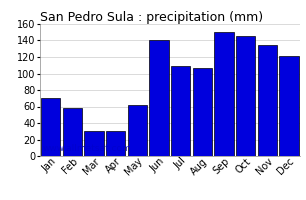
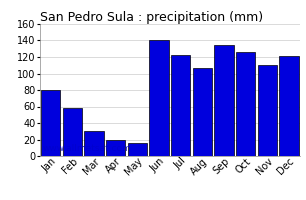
Jan: 70 -> 80
Apr: 30 -> 20
May: 62 -> 16
Jul: 109 -> 122
Sep: 150 -> 134
Oct: 146 -> 126
Nov: 134 -> 110
